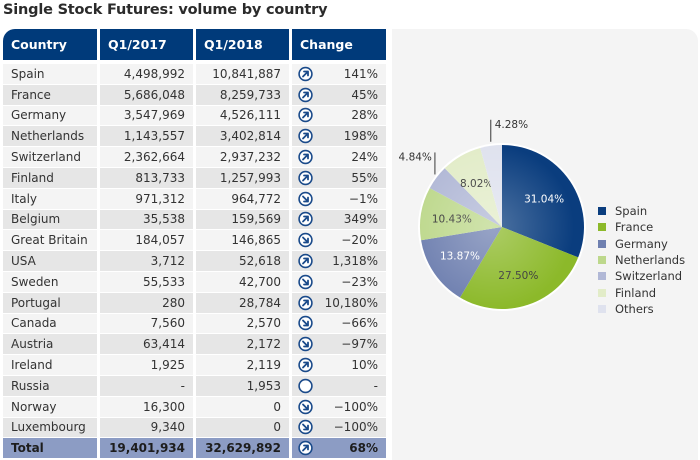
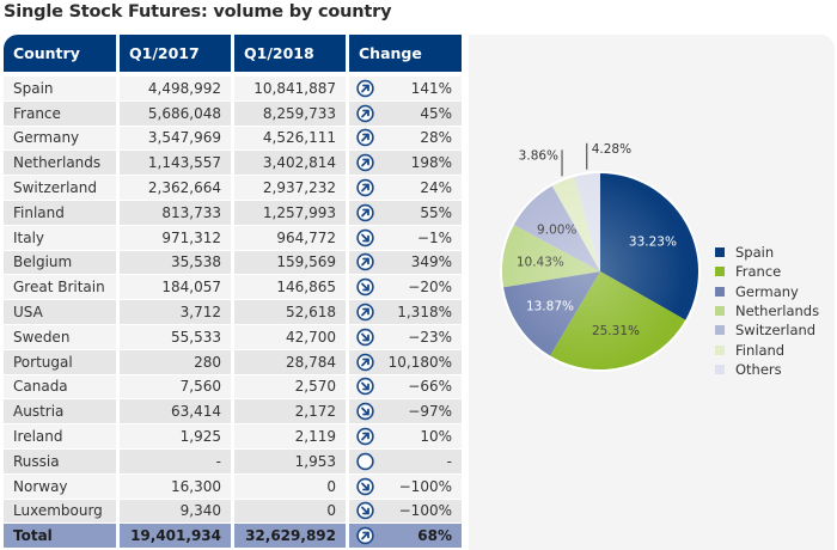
Spain: 31.04% -> 33.23%
France: 27.50% -> 25.31%
Switzerland: 4.84% -> 9.00%
Finland: 8.02% -> 3.86%
